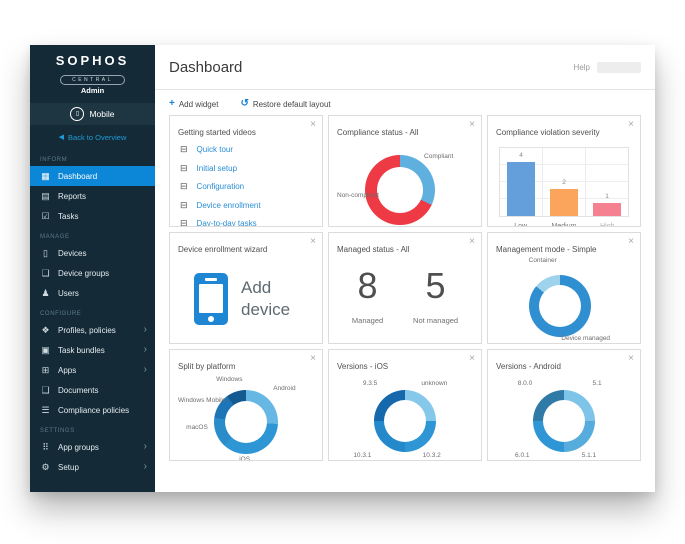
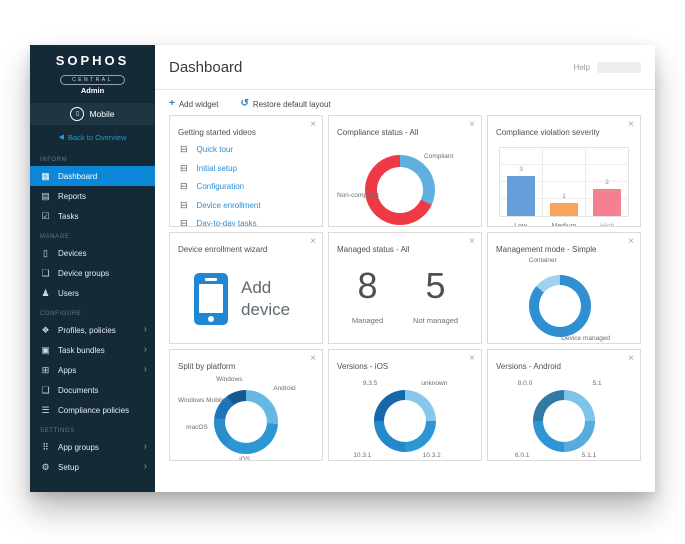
Compliance violation severity/Low: 4 -> 3
Compliance violation severity/Medium: 2 -> 1
Compliance violation severity/High: 1 -> 2
